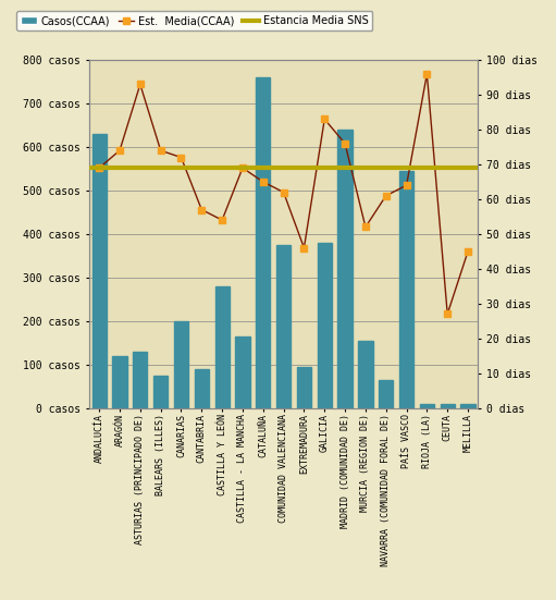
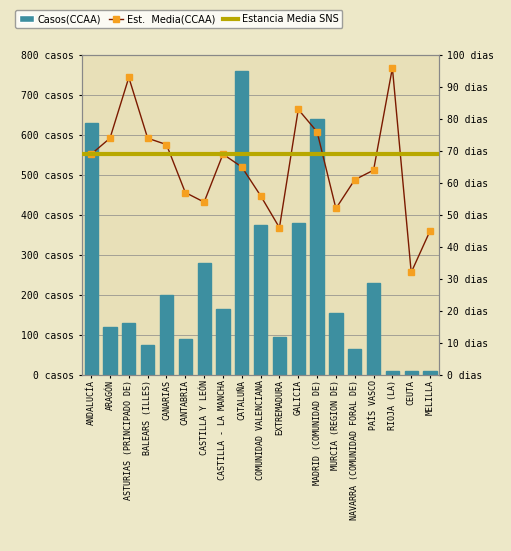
Est. Media(CCAA)/COMUNIDAD VALENCIANA: 62 dias -> 56 dias
Casos(CCAA)/PAÍS VASCO: 545 casos -> 230 casos
Est. Media(CCAA)/CEUTA: 27 dias -> 32 dias
